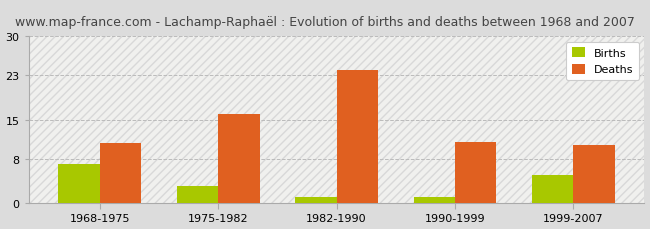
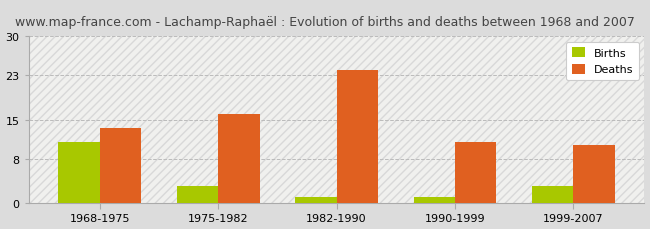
Births/1968-1975: 7 -> 11
Deaths/1968-1975: 10.8 -> 13.5
Births/1999-2007: 5 -> 3
